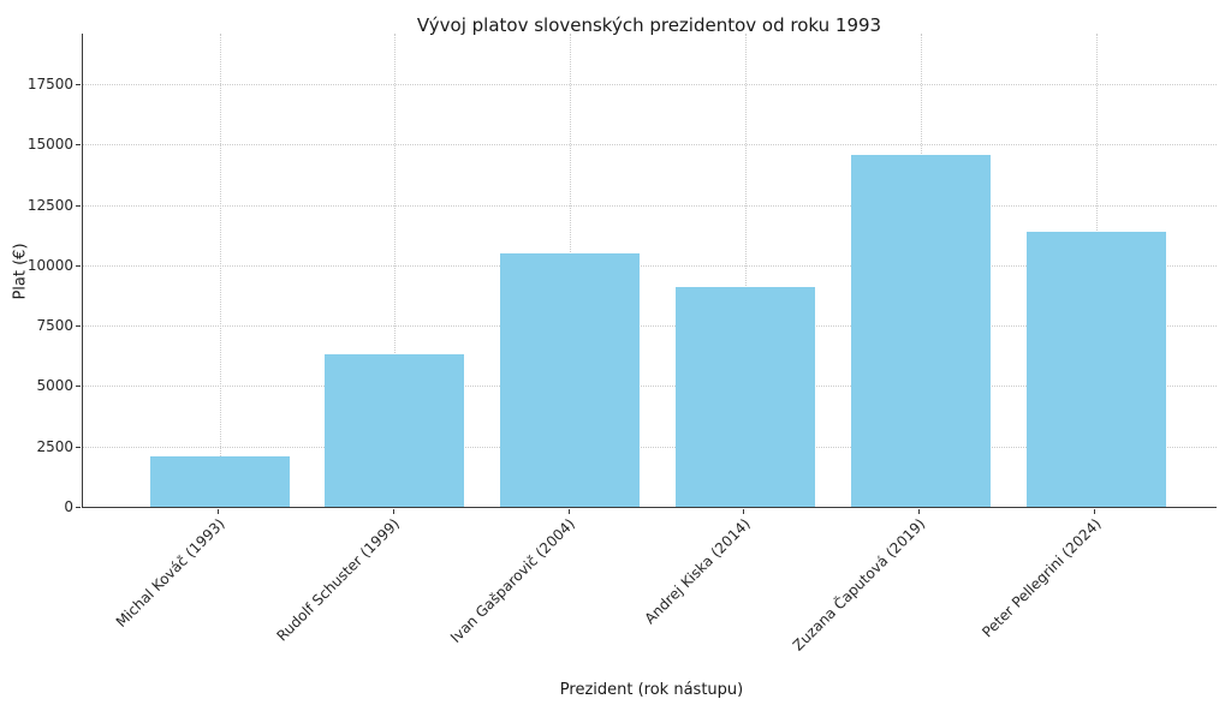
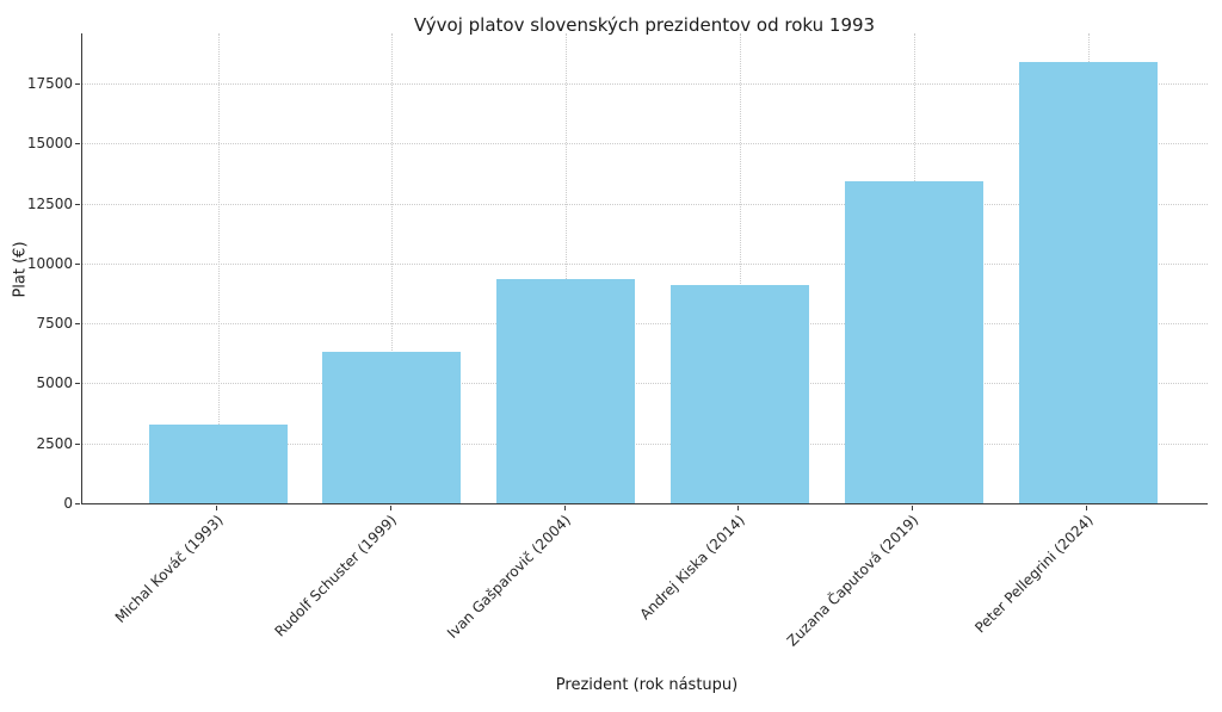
Michal Kováč (1993): 2100 -> 3300
Ivan Gašparovič (2004): 10500 -> 9400
Zuzana Čaputová (2019): 14600 -> 13400
Peter Pellegrini (2024): 11400 -> 18400
